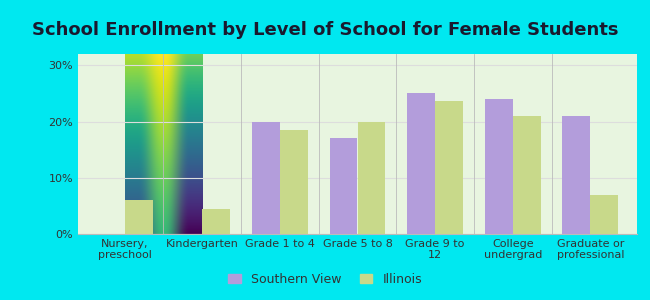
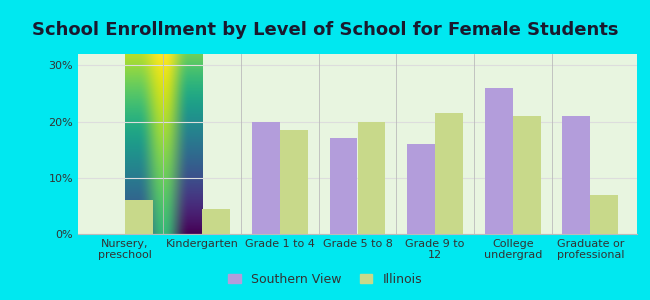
Southern View/Grade 9 to 12: 25% -> 16%
Illinois/Grade 9 to 12: 23.6% -> 21.5%
Southern View/College undergrad: 24% -> 26%
